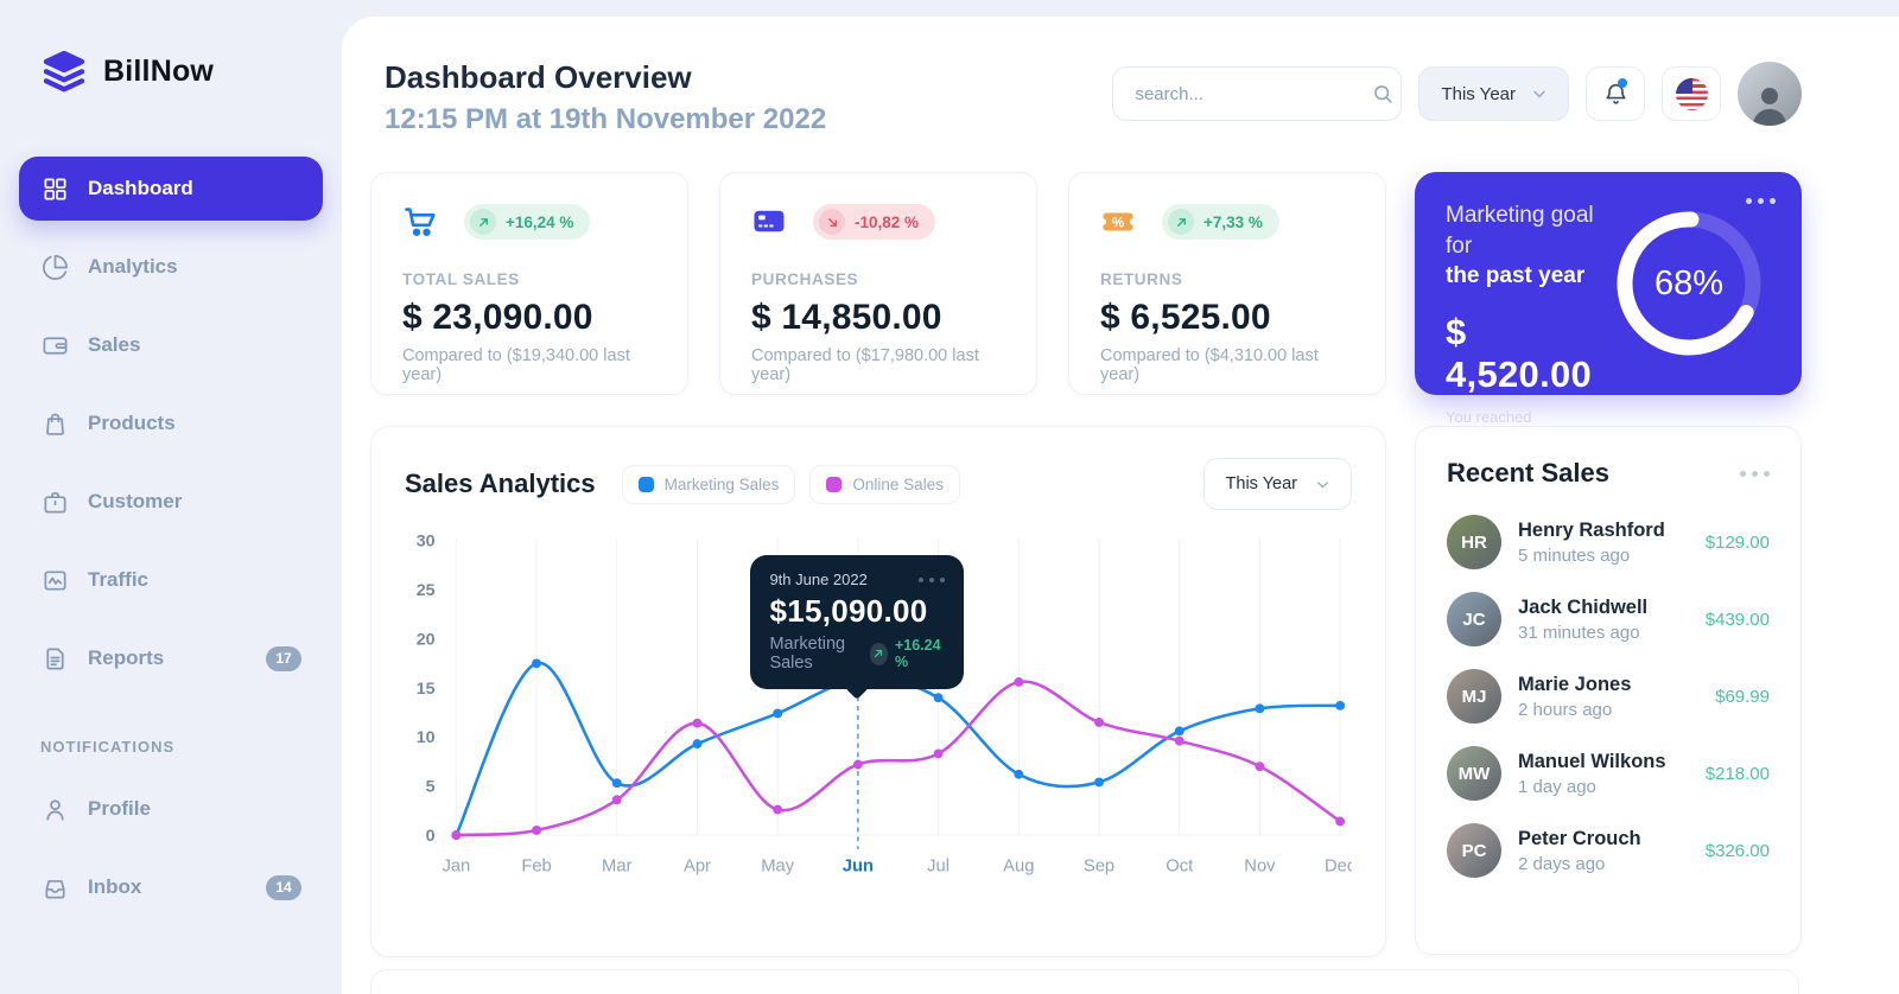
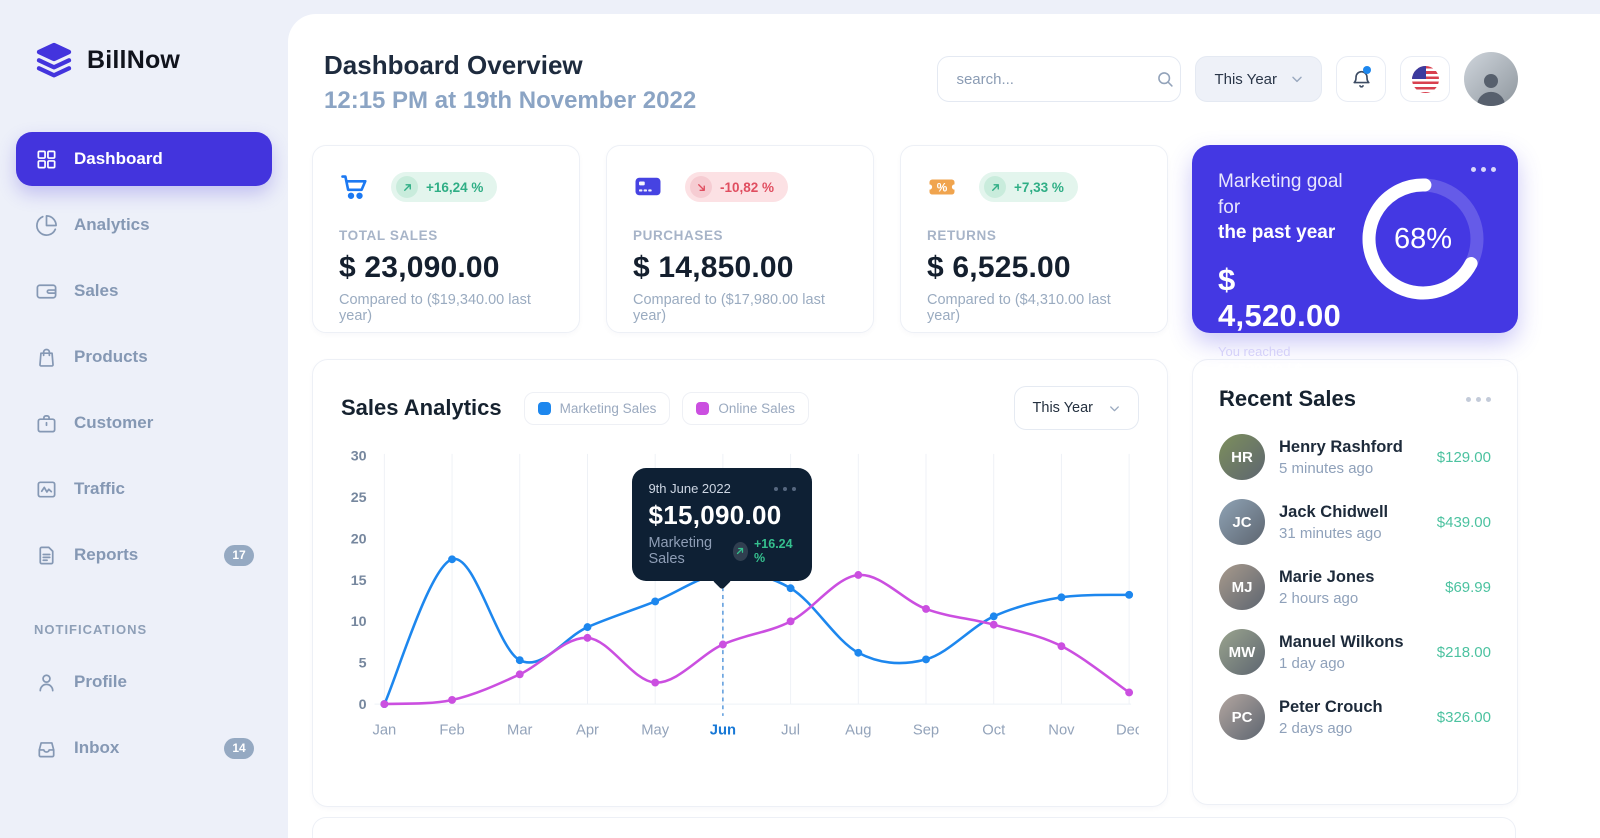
Online Sales/Apr: 11 -> 8
Online Sales/Jul: 8 -> 10
